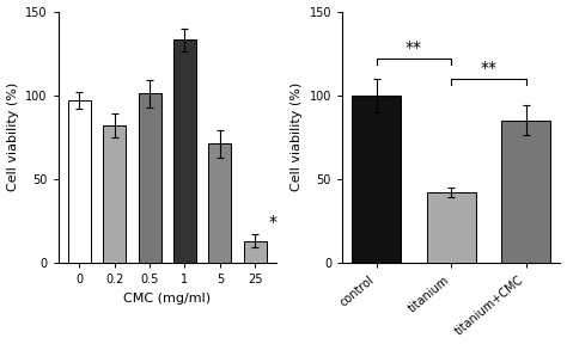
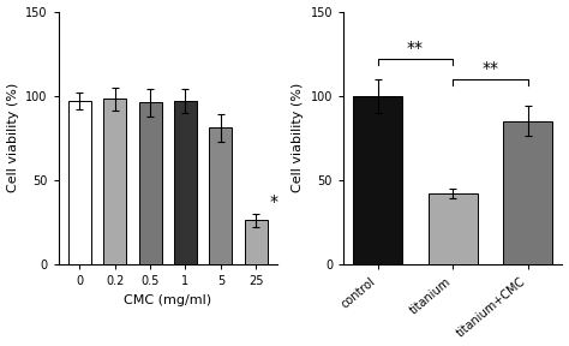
0.2: 82 -> 98
0.5: 101 -> 96
1: 133 -> 97
5: 71 -> 81
25: 13 -> 26
